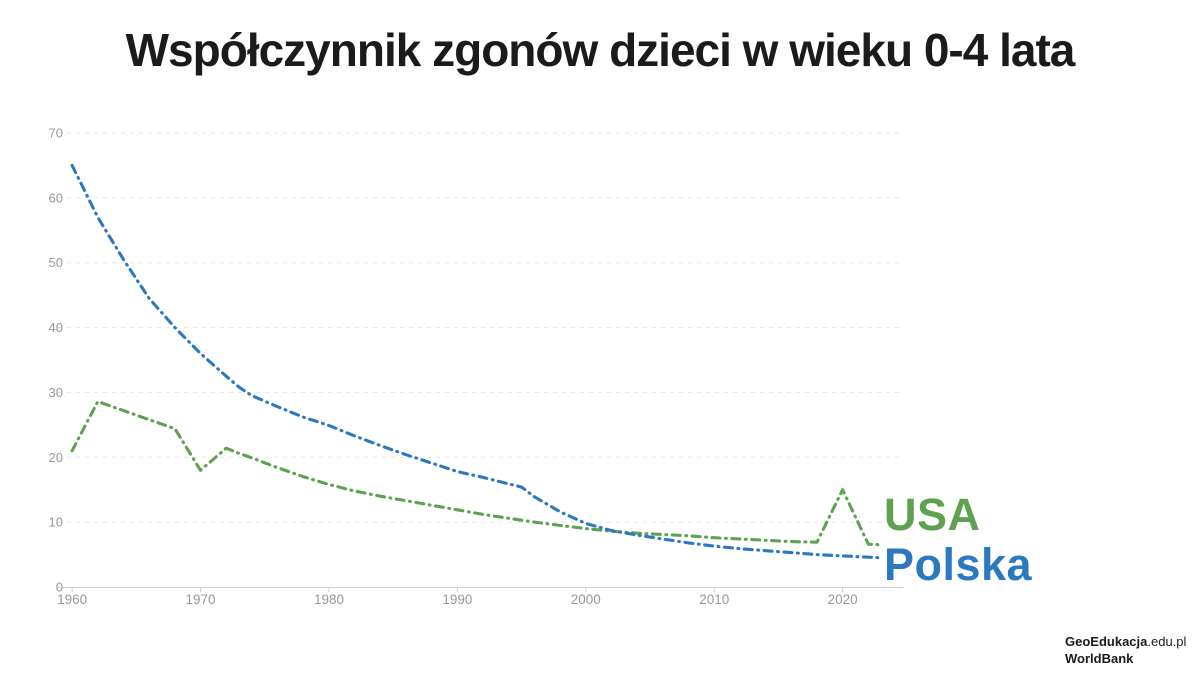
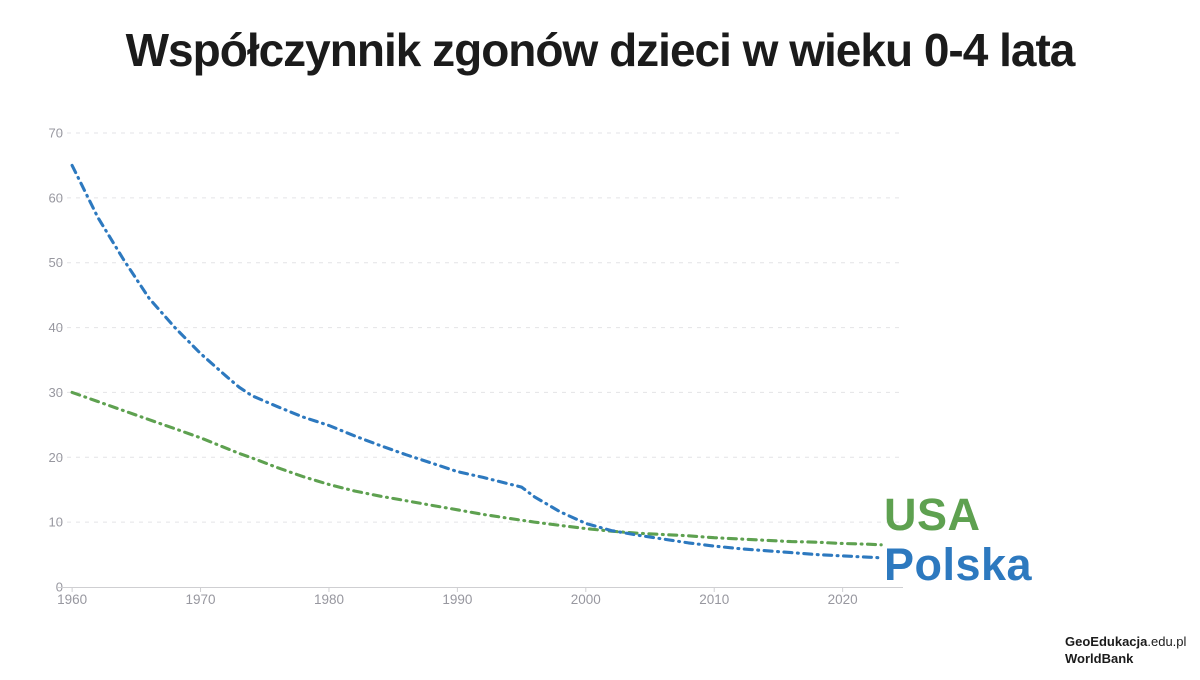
USA/1960: 21 -> 30
USA/1970: 18 -> 23
USA/2020: 15 -> 7
